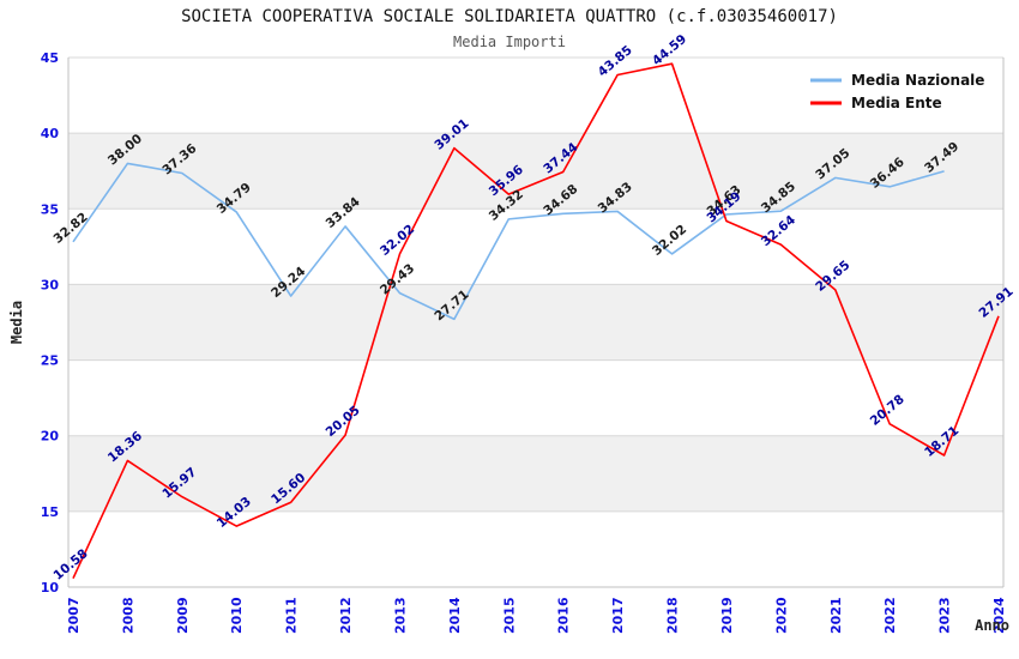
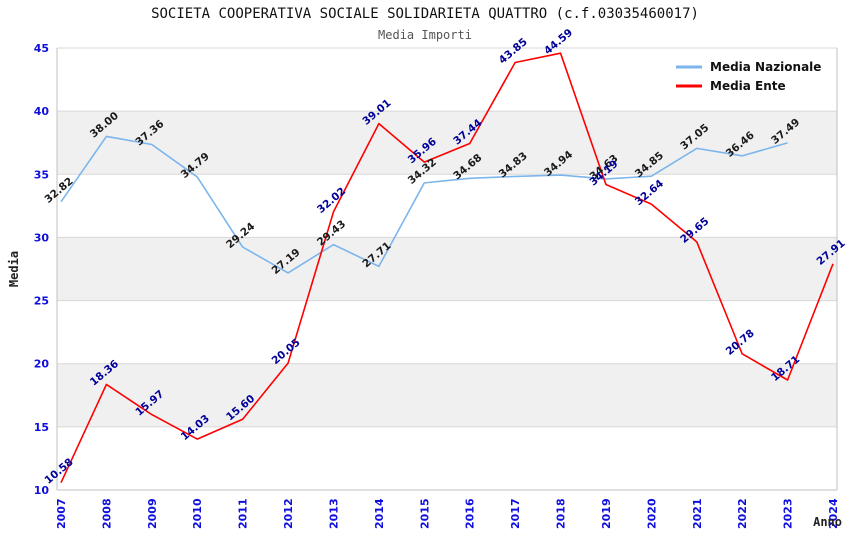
Media Nazionale/2012: 33.84 -> 27.19
Media Nazionale/2018: 32.02 -> 34.94
